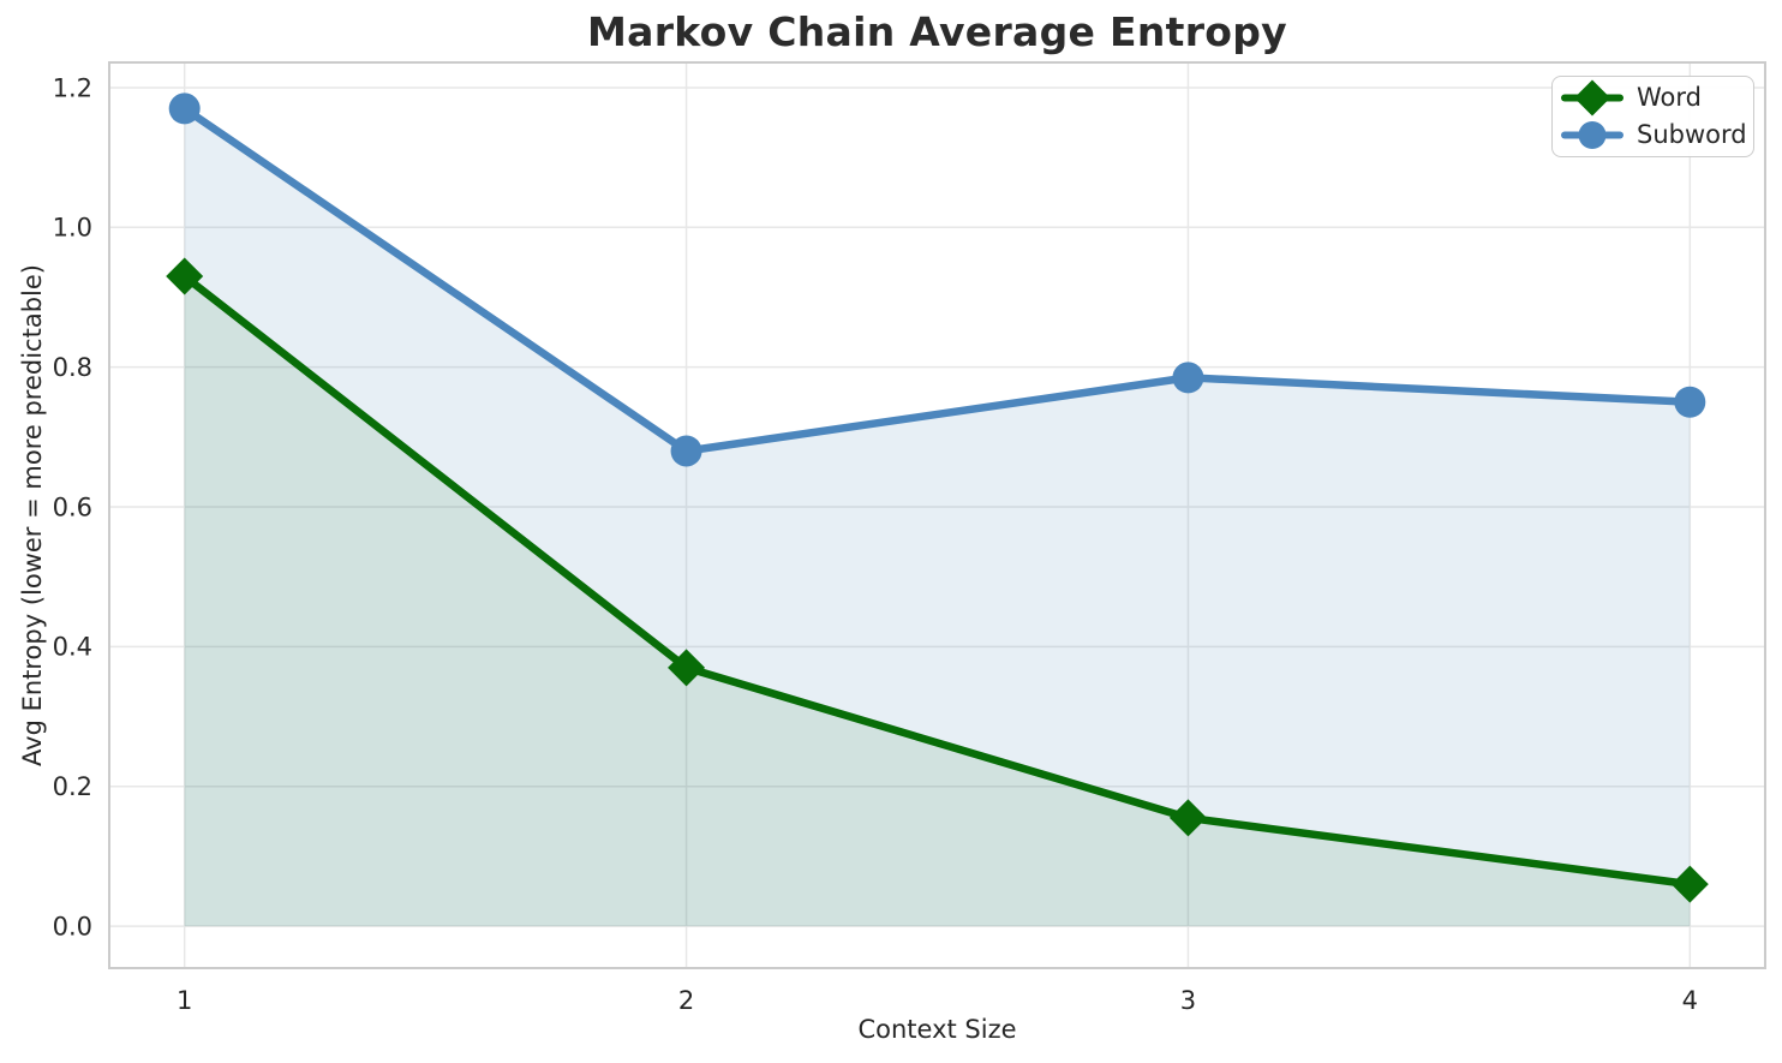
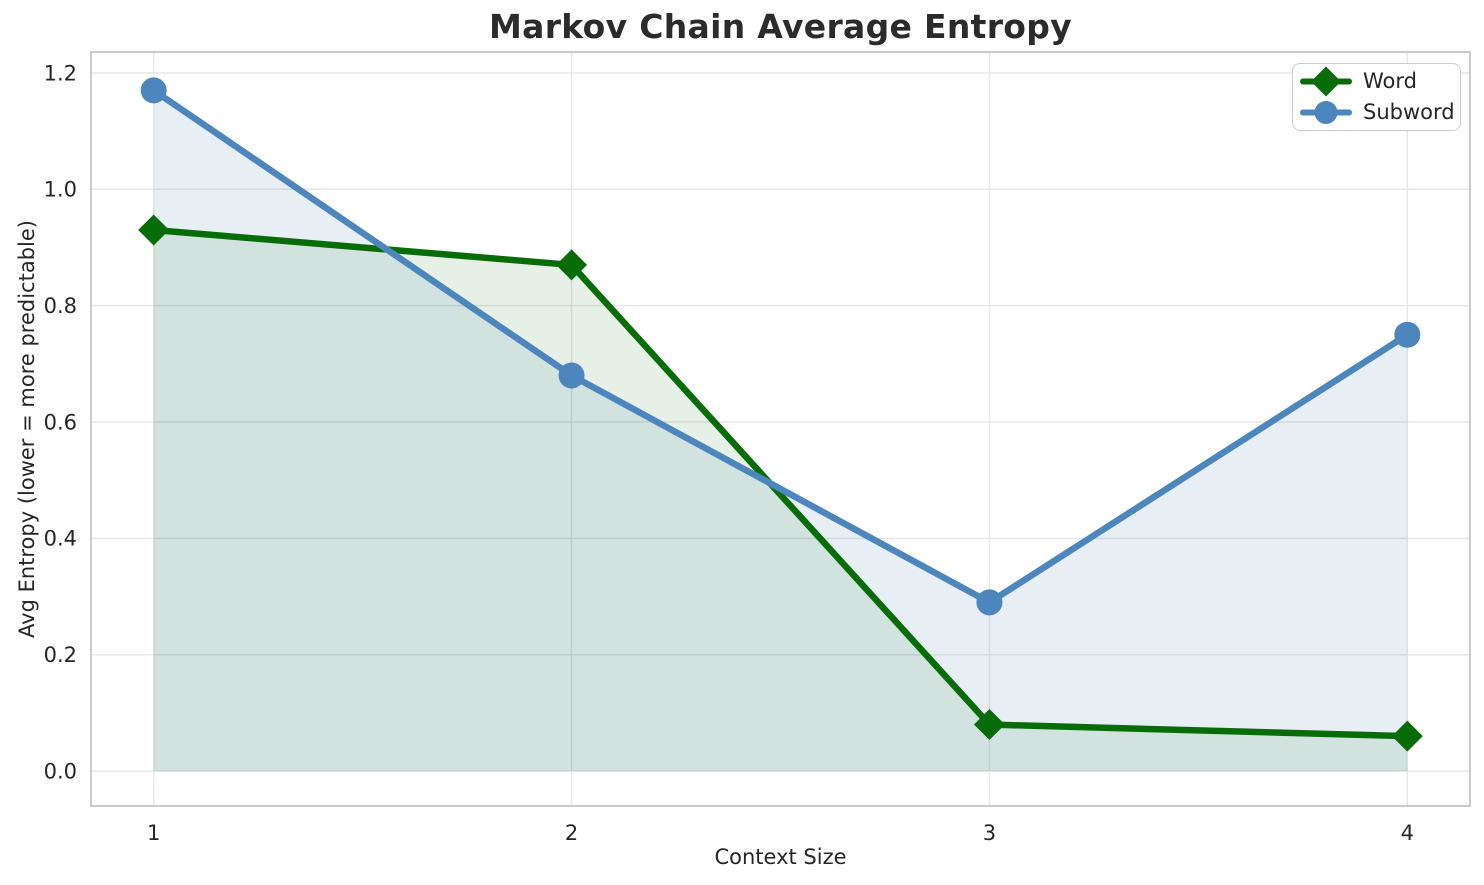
Word/2: 0.37 -> 0.87
Word/3: 0.15 -> 0.08
Subword/3: 0.79 -> 0.29
